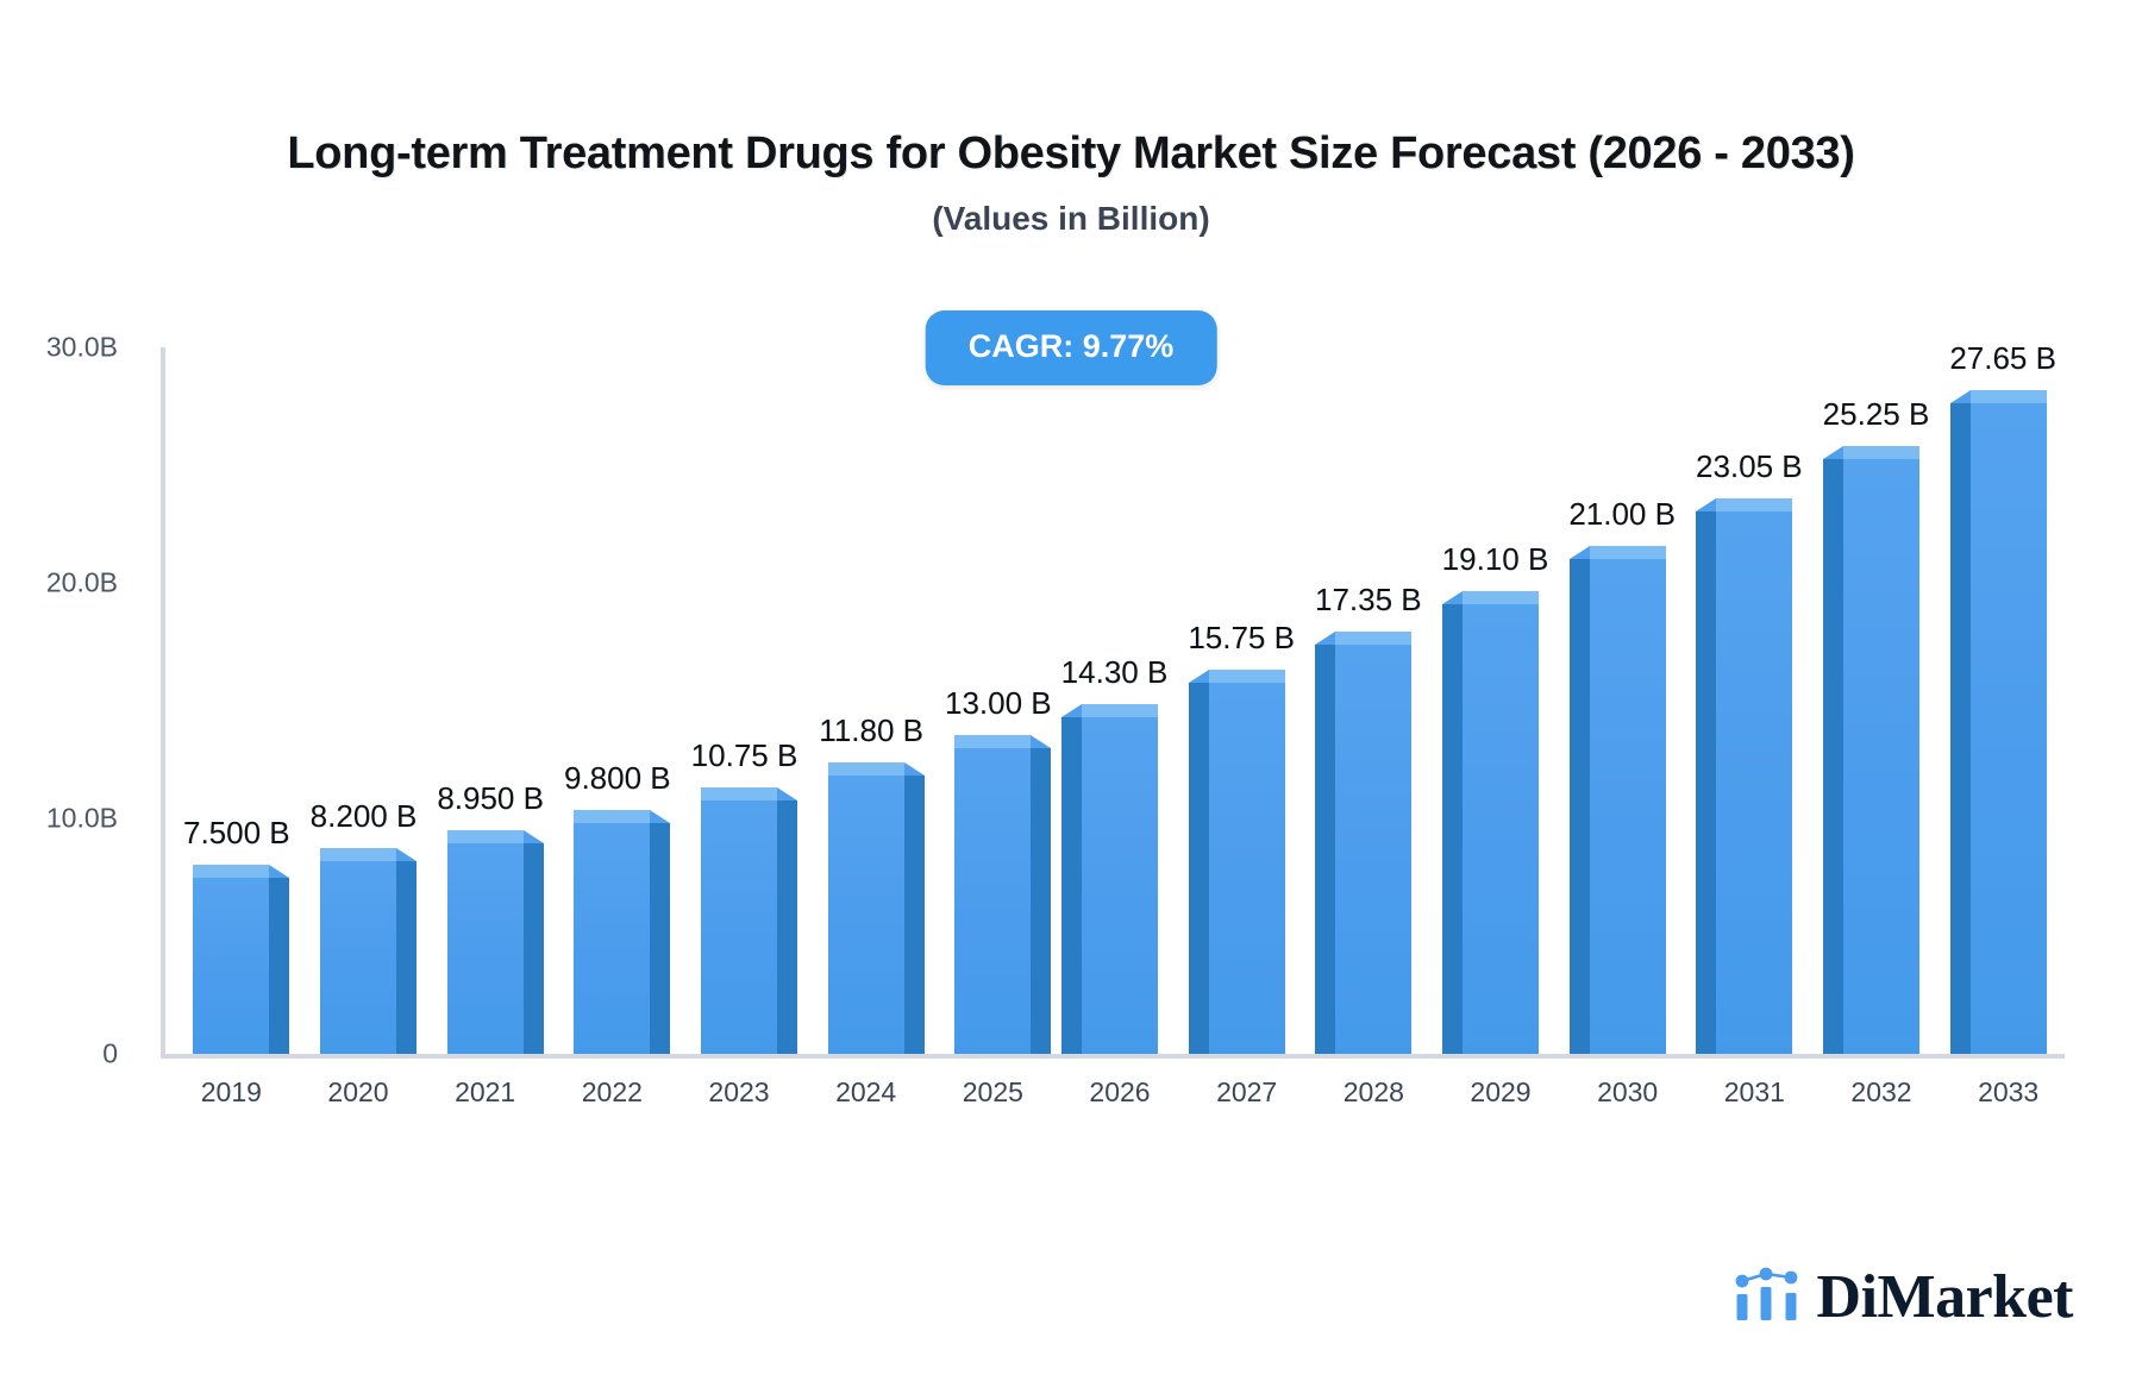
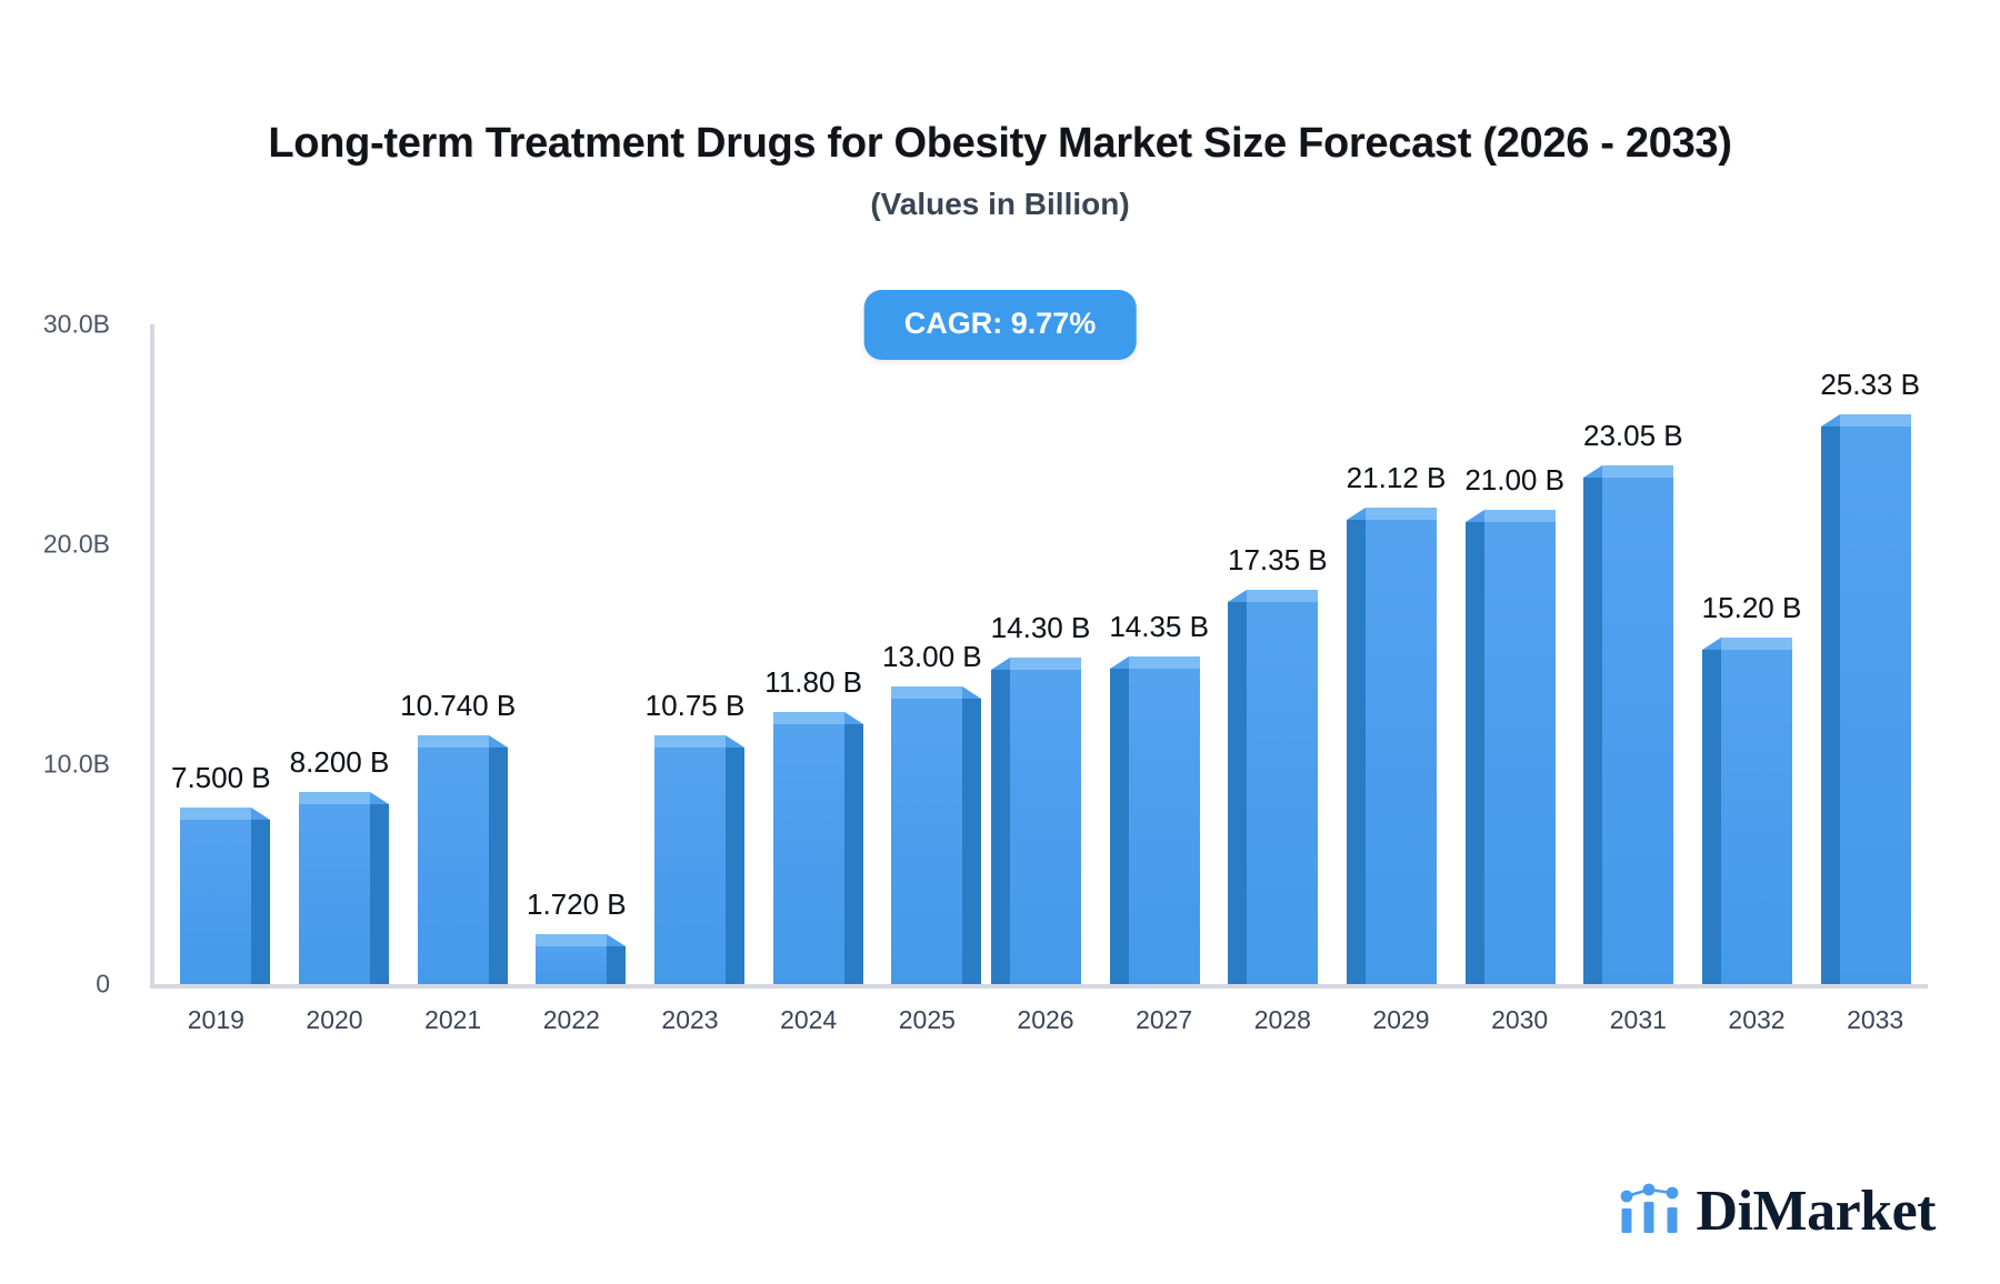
2021: 8.950 -> 10.740
2022: 9.800 -> 1.720
2027: 15.75 -> 14.35
2029: 19.10 -> 21.12
2032: 25.25 -> 15.20
2033: 27.65 -> 25.33
